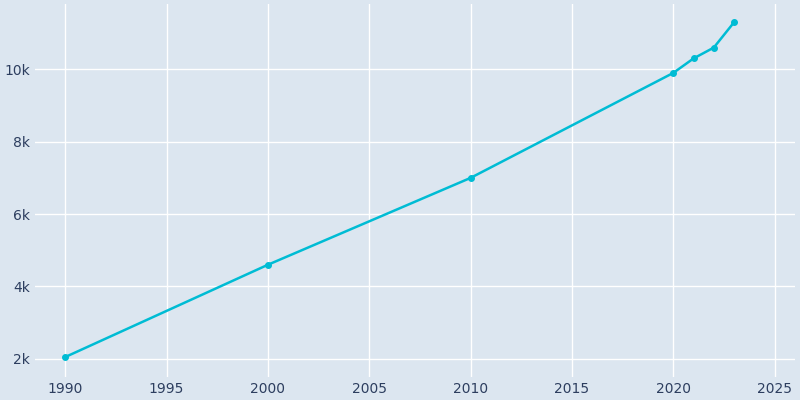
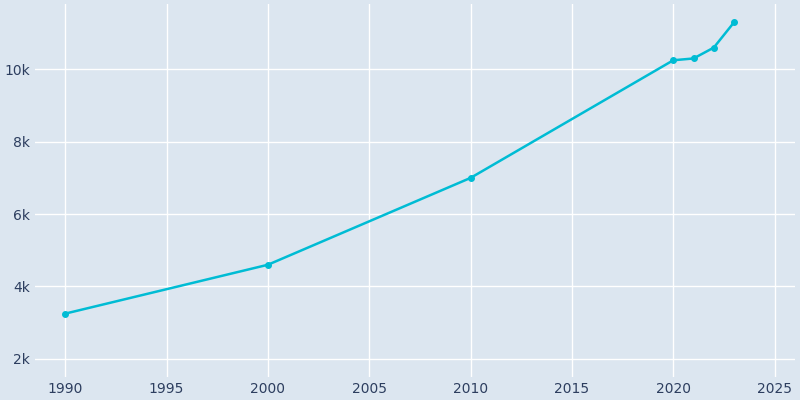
1990: 2.05k -> 3.25k
2020: 9.90k -> 10.25k
